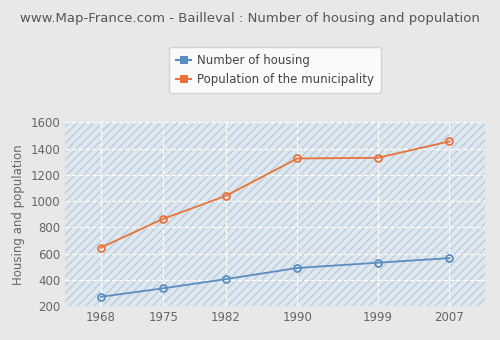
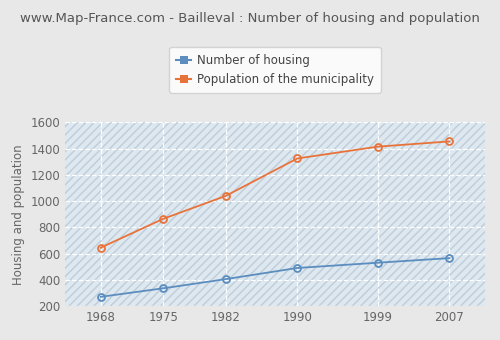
Population of the municipality/1999: 1330 -> 1420
